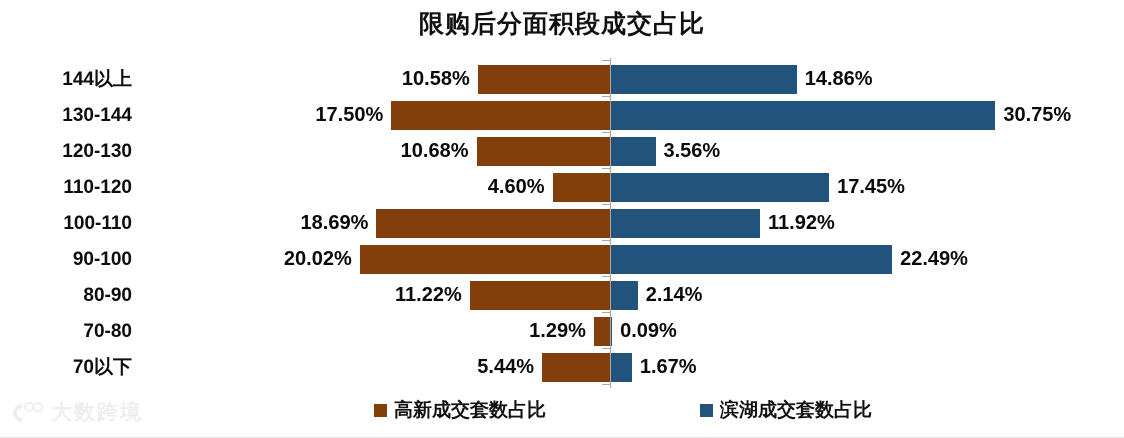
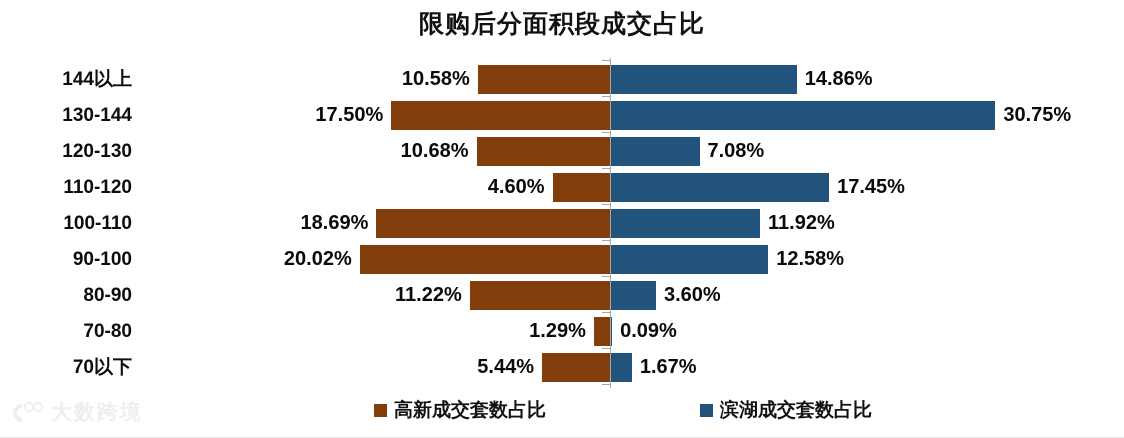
滨湖成交套数占比/120-130: 3.56% -> 7.08%
滨湖成交套数占比/90-100: 22.49% -> 12.58%
滨湖成交套数占比/80-90: 2.14% -> 3.60%
